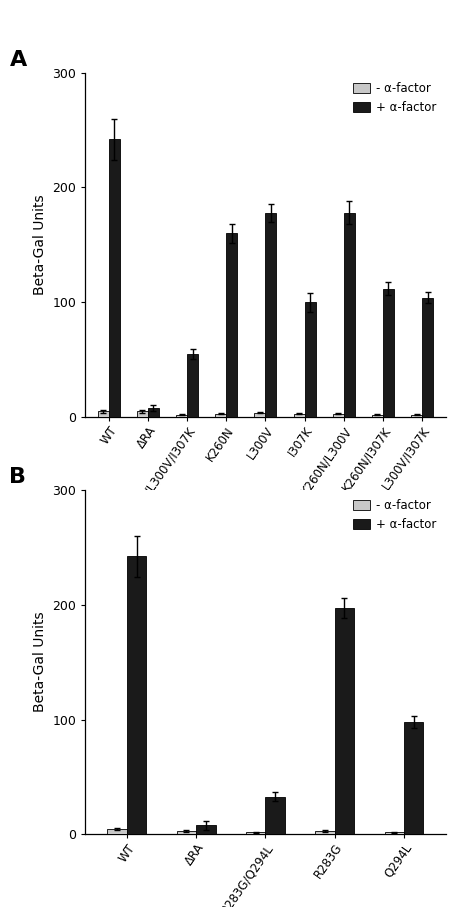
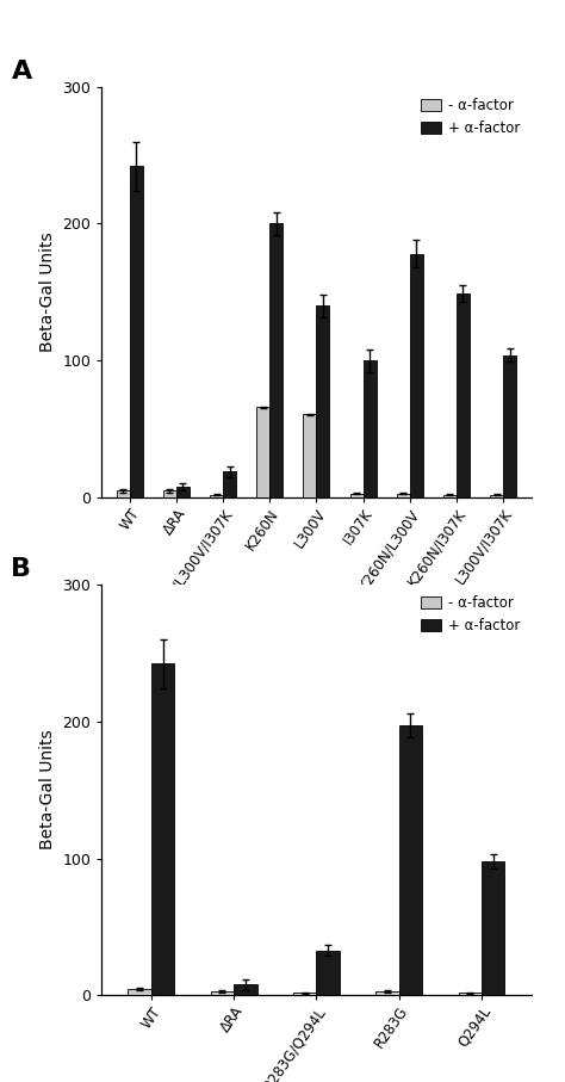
+ α-factor/K260N/L300V/I307K: 55 -> 19
- α-factor/K260N: 3 -> 66
+ α-factor/K260N: 160 -> 200
- α-factor/L300V: 4 -> 61
+ α-factor/L300V: 178 -> 140
+ α-factor/K260N/I307K: 112 -> 149
